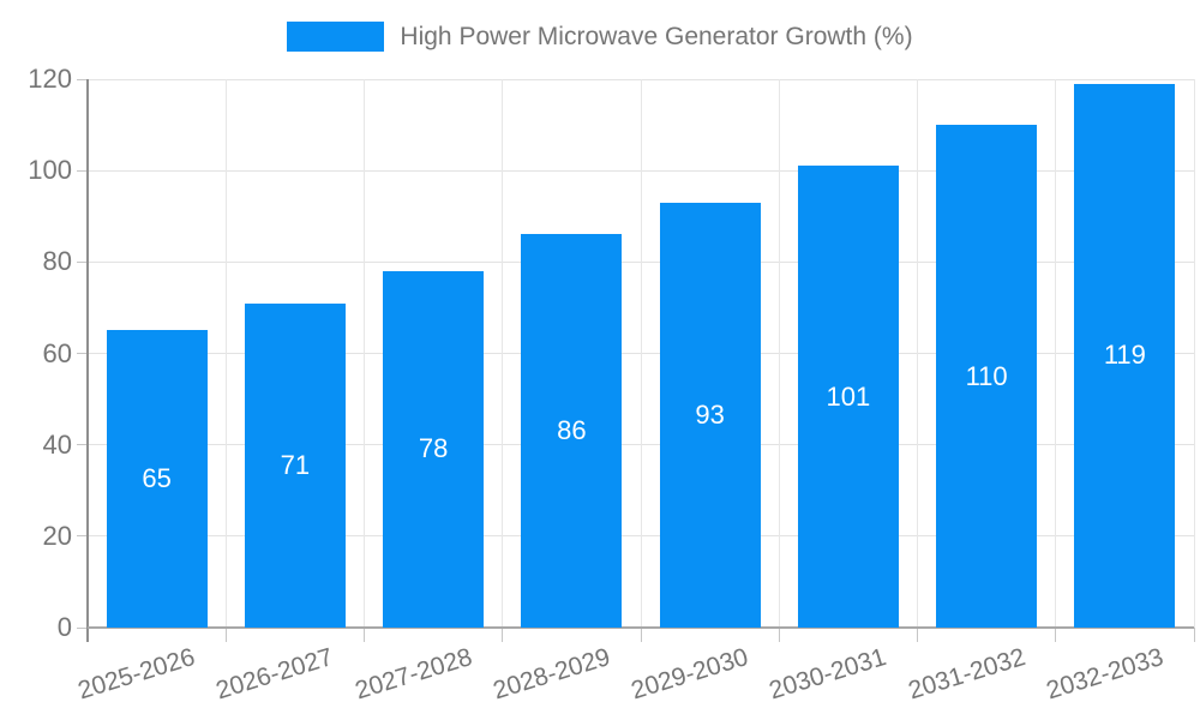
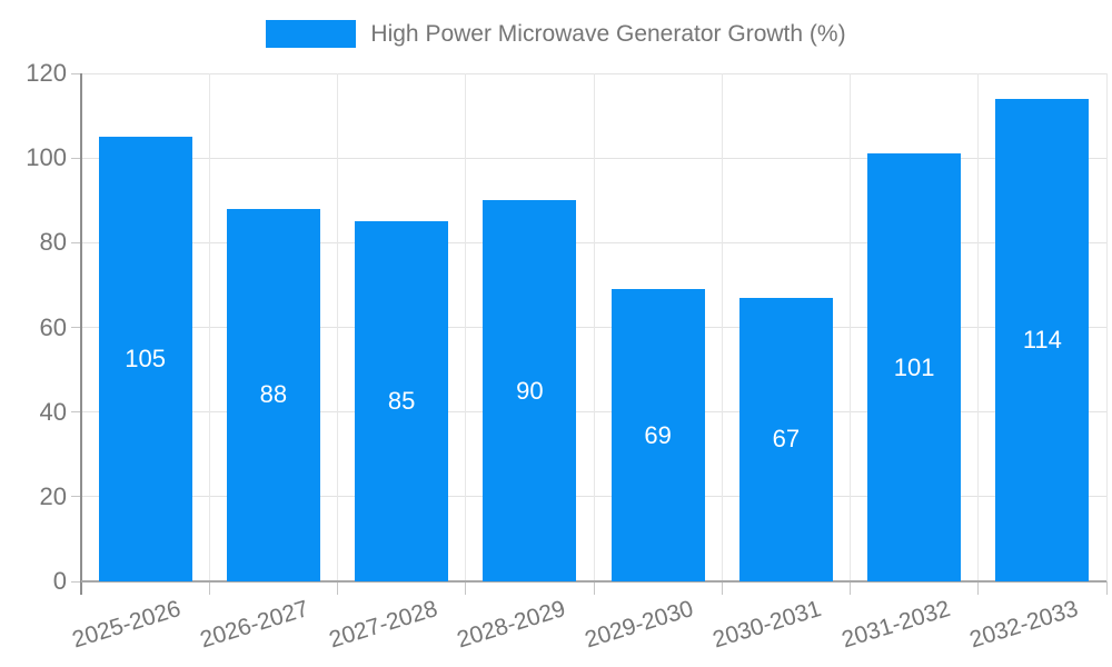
2025-2026: 65 -> 105
2026-2027: 71 -> 88
2027-2028: 78 -> 85
2028-2029: 86 -> 90
2029-2030: 93 -> 69
2030-2031: 101 -> 67
2031-2032: 110 -> 101
2032-2033: 119 -> 114
